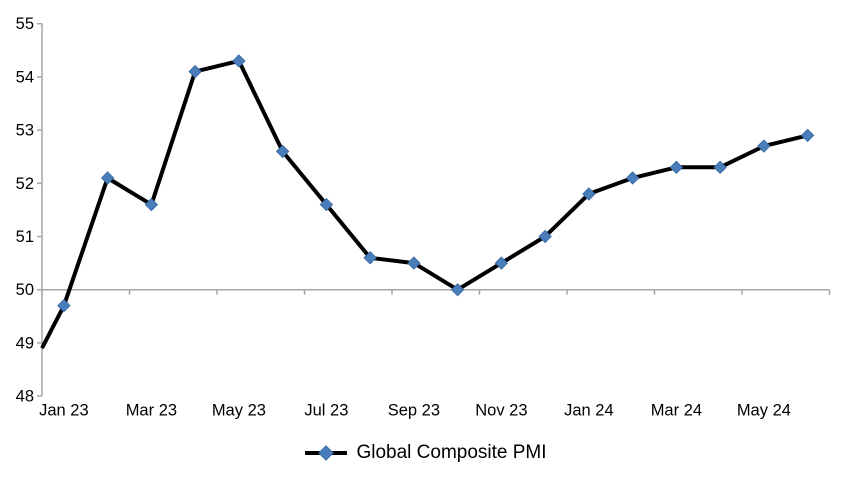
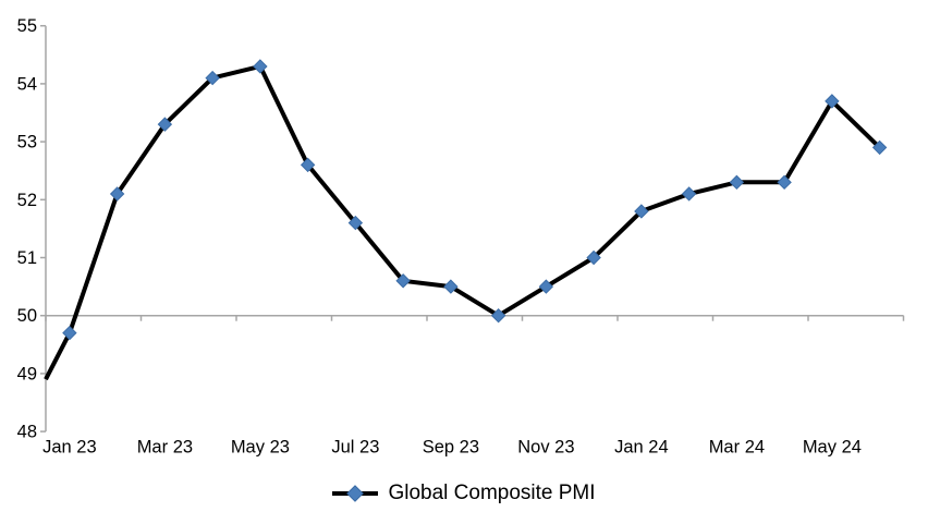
Mar 23: 51.6 -> 53.3
May 24: 52.7 -> 53.7
